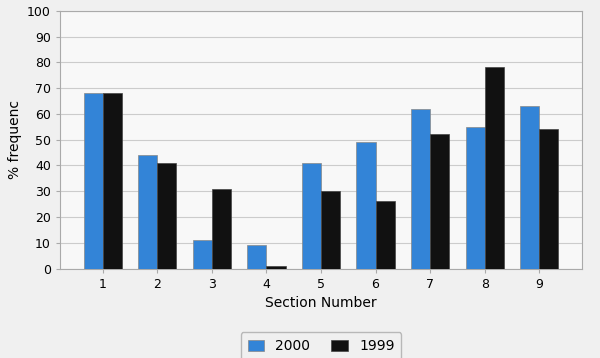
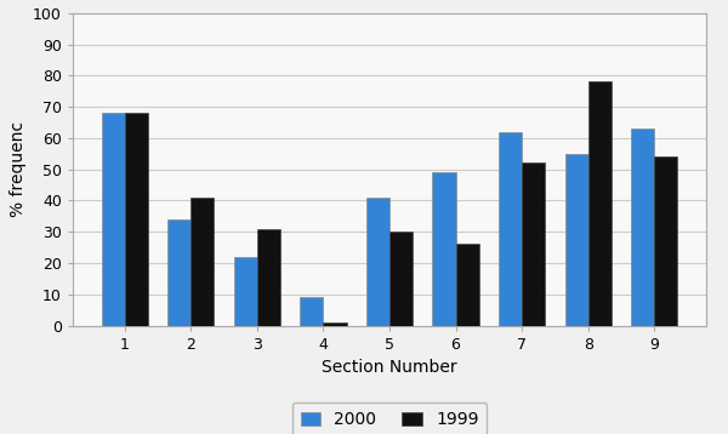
2000/2: 44 -> 34
2000/3: 11 -> 22
